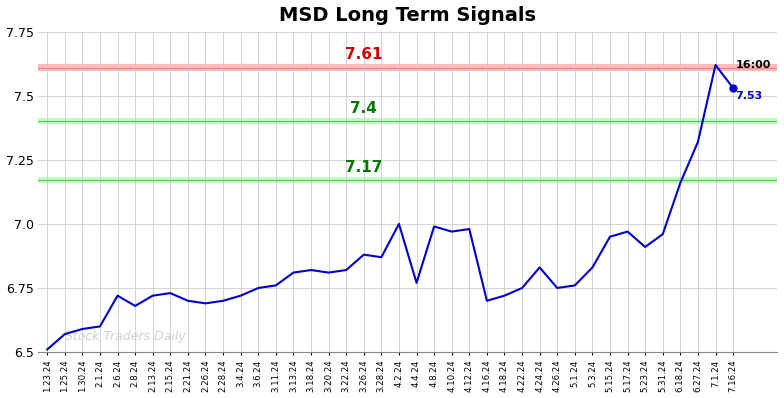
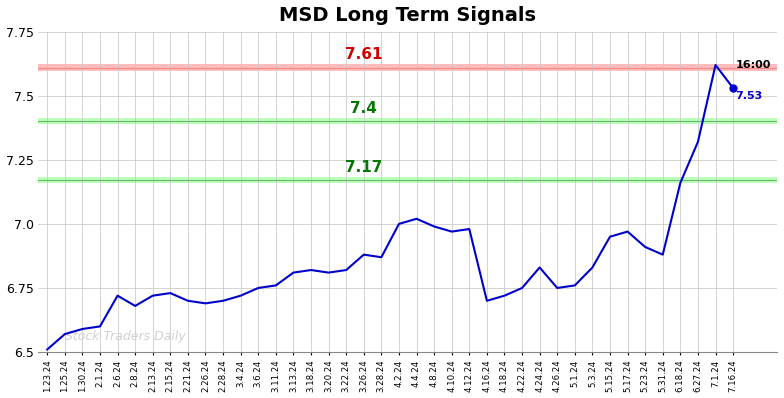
4.4.24: 6.77 -> 7.02
5.31.24: 6.96 -> 6.88
